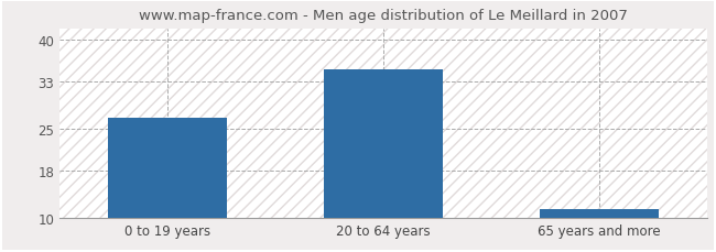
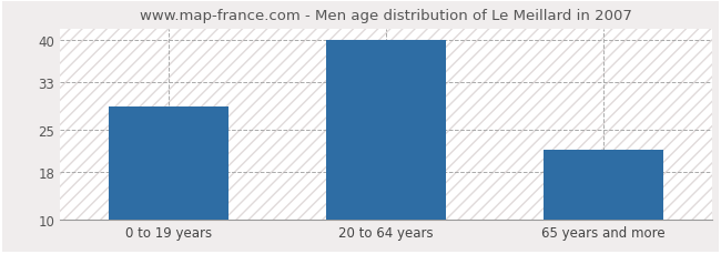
0 to 19 years: 27.0 -> 29.0
20 to 64 years: 35.0 -> 40.0
65 years and more: 11.5 -> 21.8
